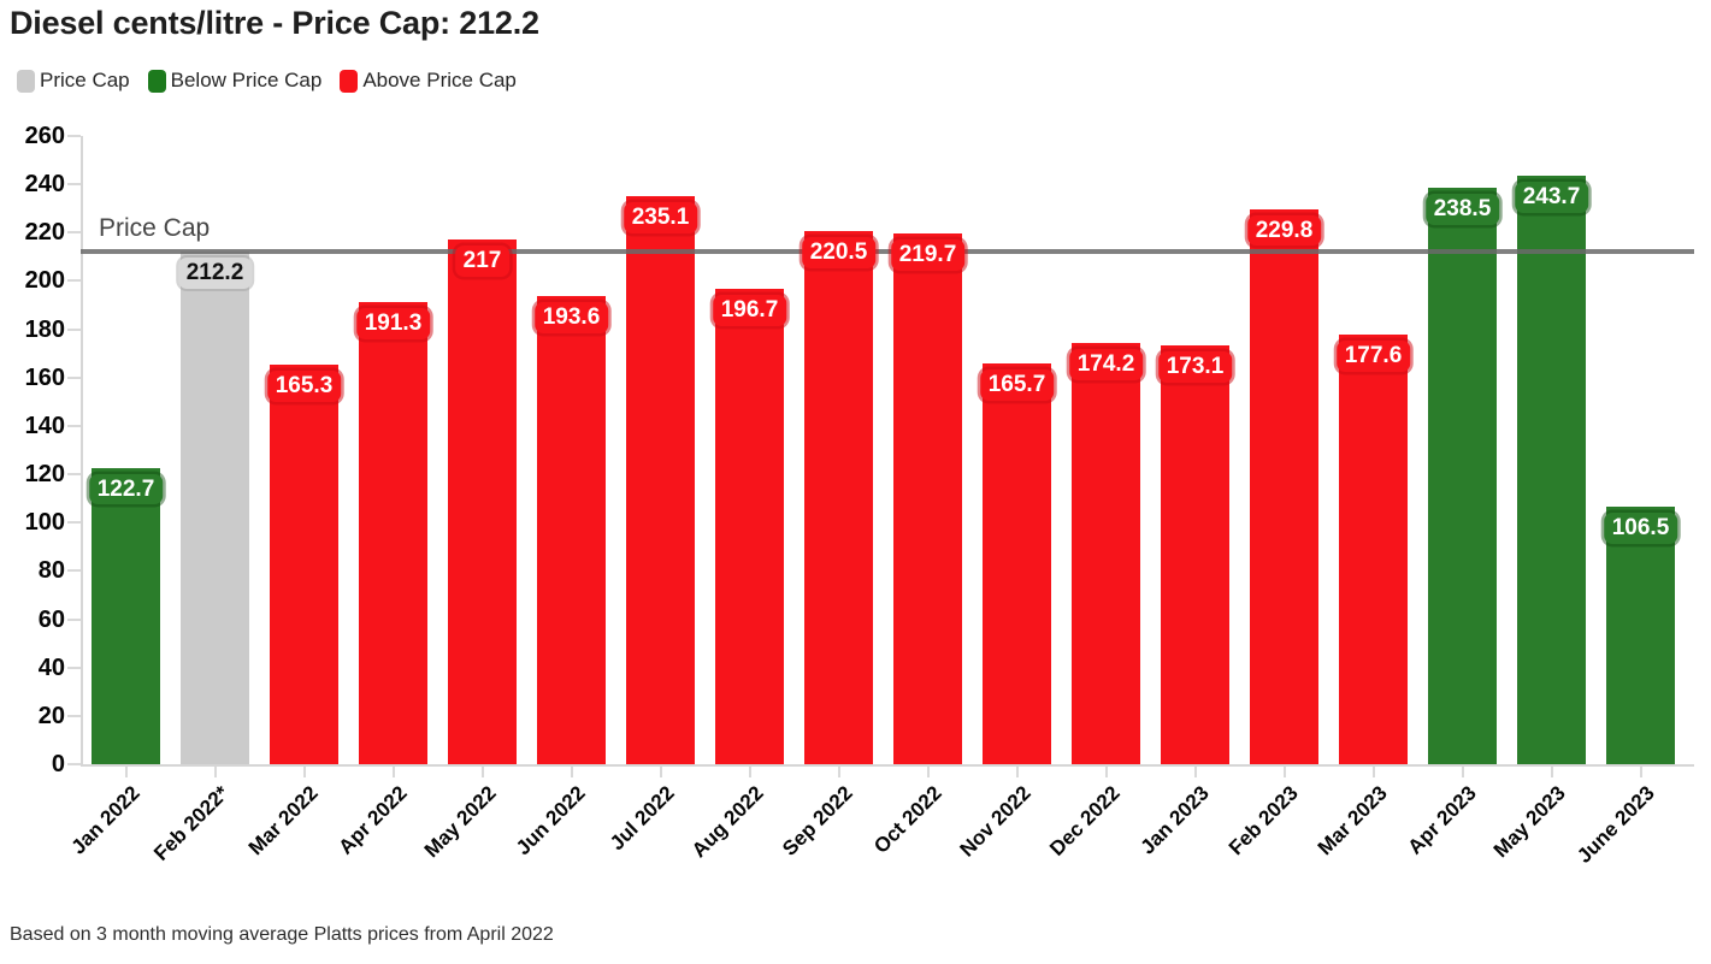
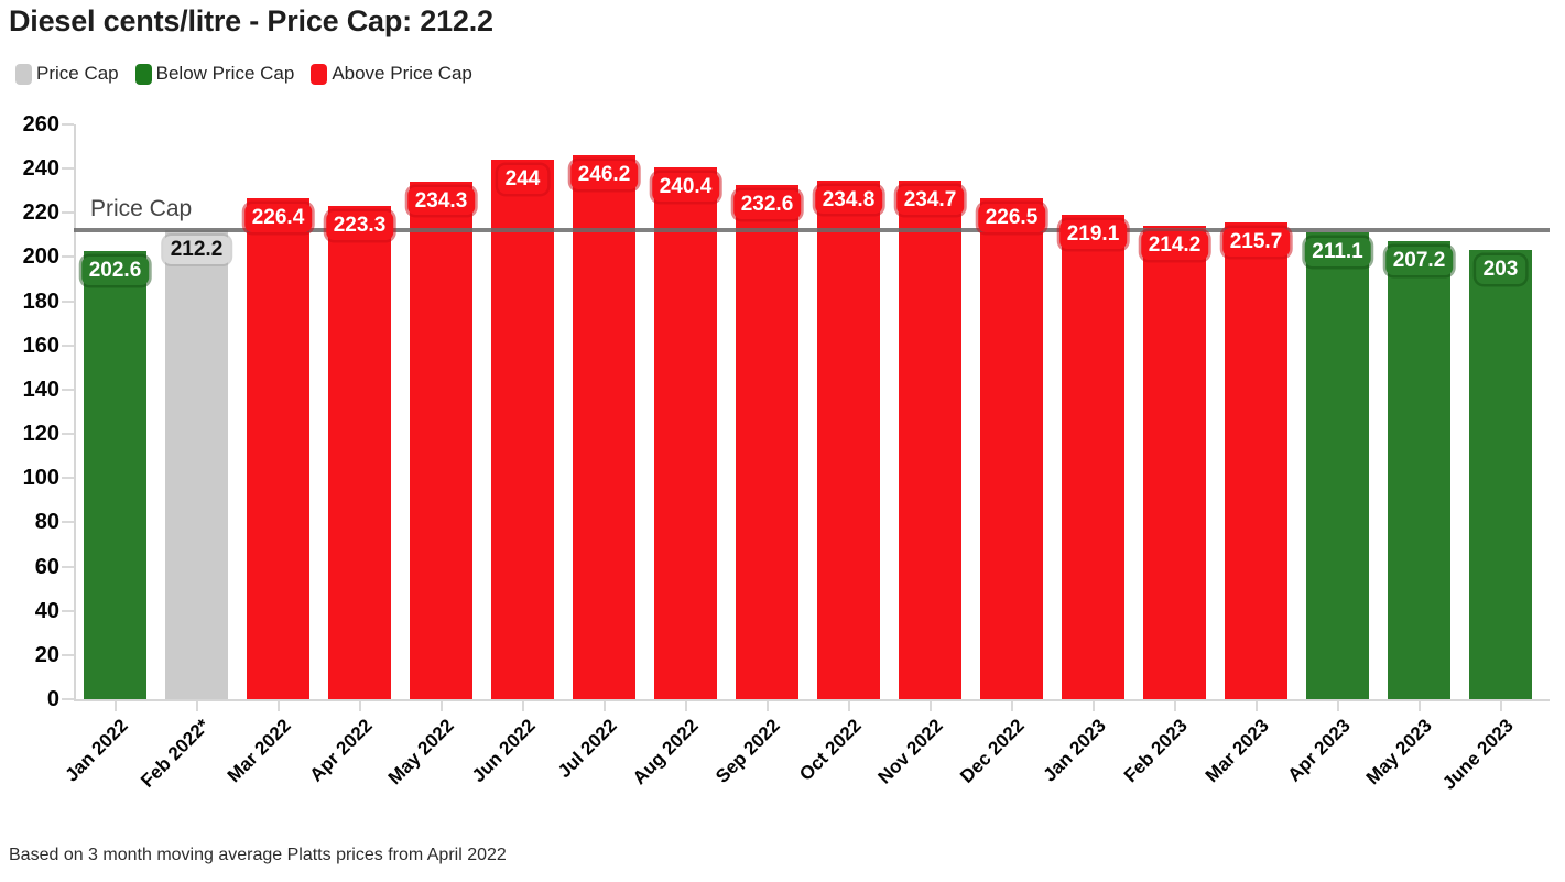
Jan 2022: 122.7 -> 202.6
Mar 2022: 165.3 -> 226.4
Apr 2022: 191.3 -> 223.3
May 2022: 217 -> 234.3
Jun 2022: 193.6 -> 244
Jul 2022: 235.1 -> 246.2
Aug 2022: 196.7 -> 240.4
Sep 2022: 220.5 -> 232.6
Oct 2022: 219.7 -> 234.8
Nov 2022: 165.7 -> 234.7
Dec 2022: 174.2 -> 226.5
Jan 2023: 173.1 -> 219.1
Feb 2023: 229.8 -> 214.2
Mar 2023: 177.6 -> 215.7
Apr 2023: 238.5 -> 211.1
May 2023: 243.7 -> 207.2
June 2023: 106.5 -> 203
